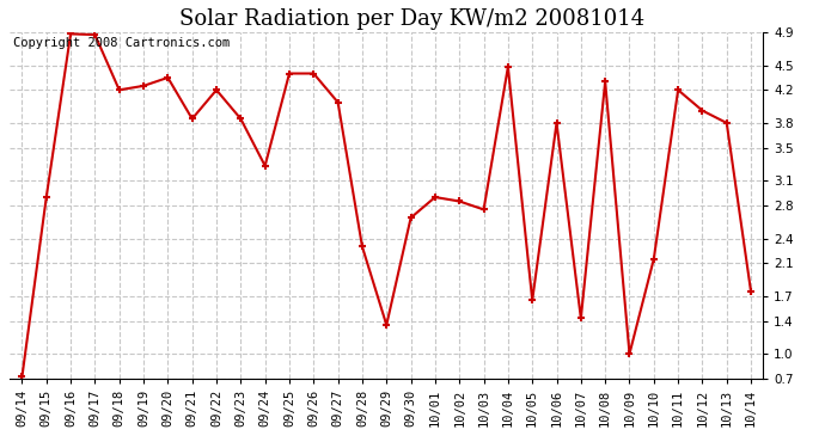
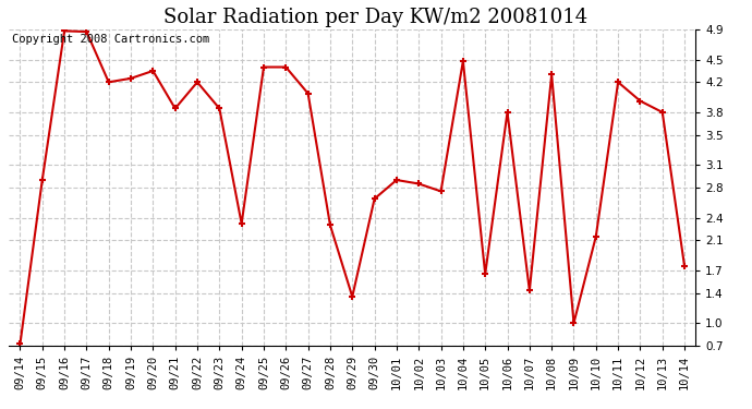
09/24: 3.28 -> 2.32
